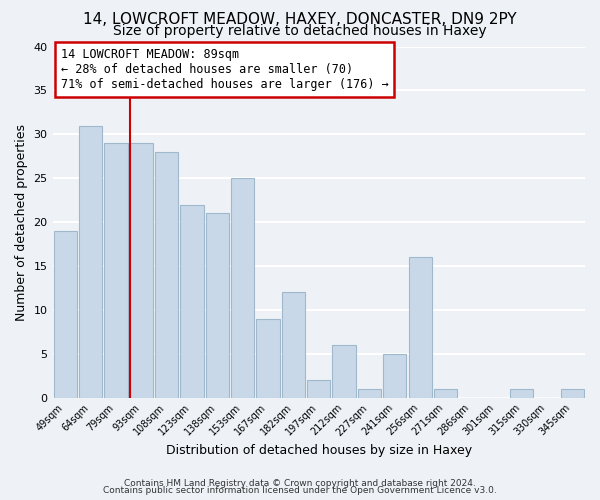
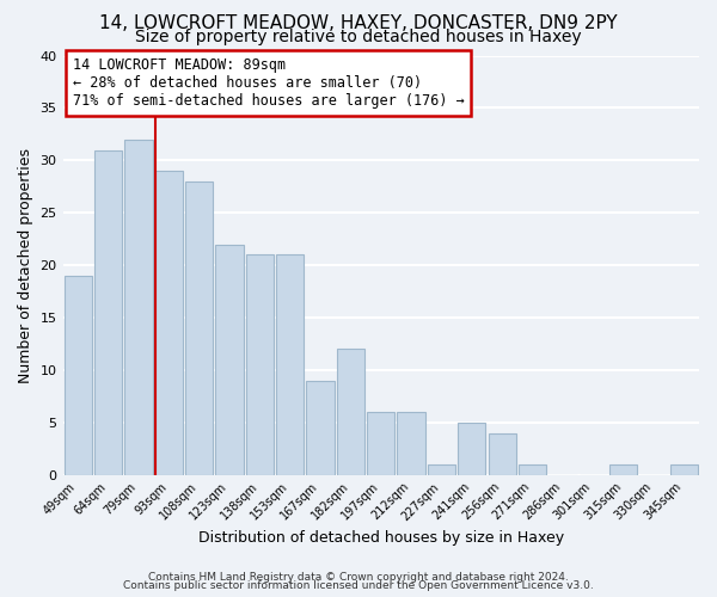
79sqm: 29 -> 32
153sqm: 25 -> 21
197sqm: 2 -> 6
256sqm: 16 -> 4
